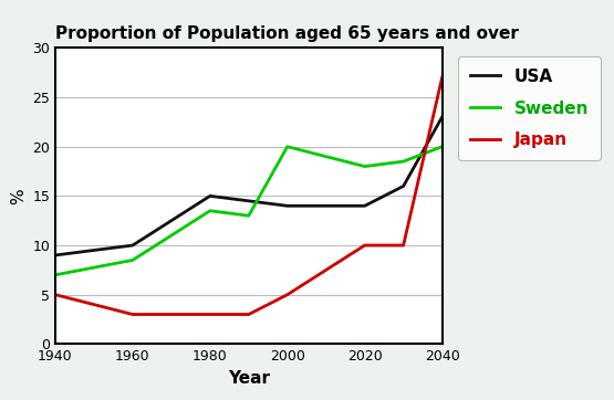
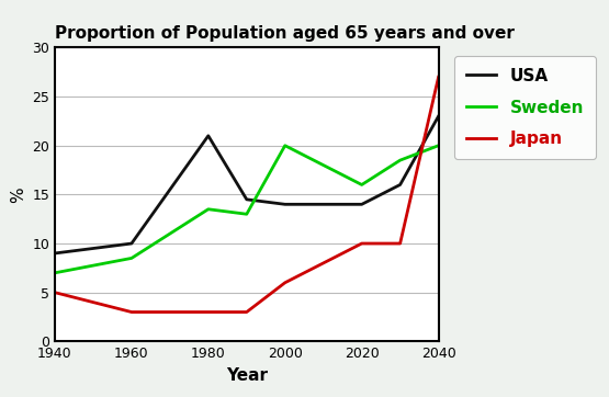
USA/1980: 15.0 -> 21.0
Japan/2000: 5 -> 6
Sweden/2020: 18.0 -> 16.0
